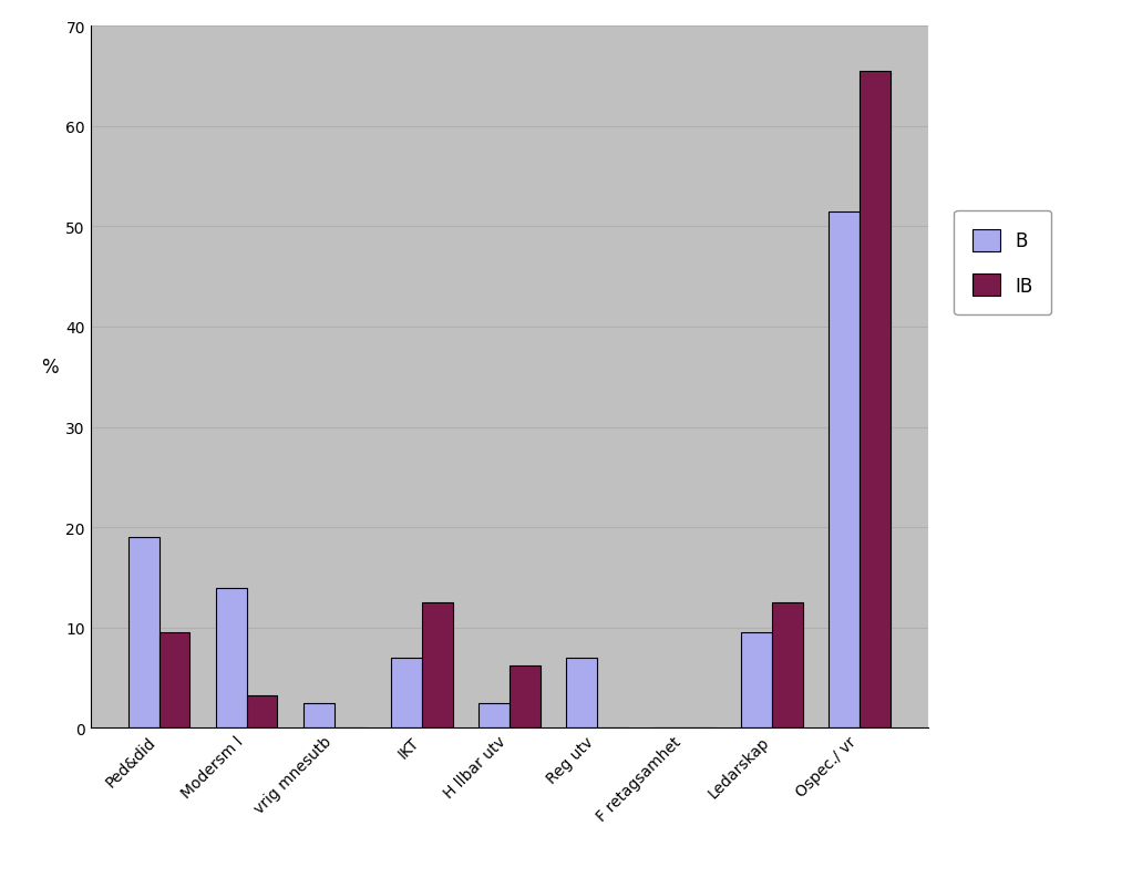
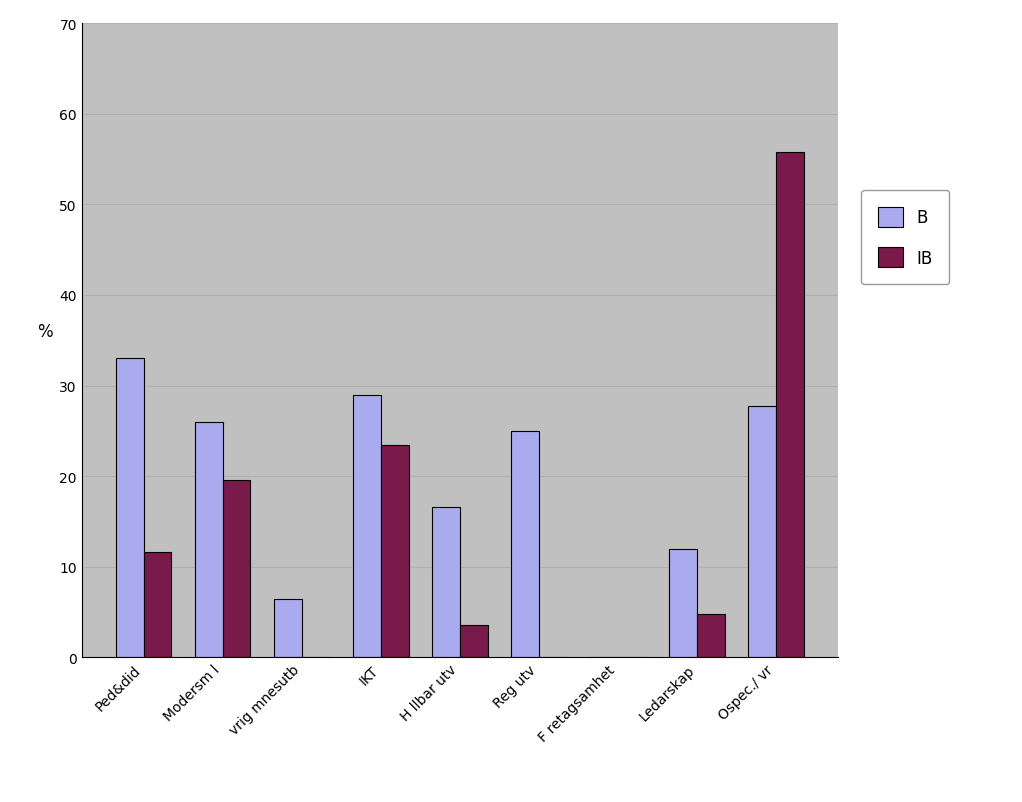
B/Ped&did: 19.0 -> 33.0
IB/Ped&did: 9.5 -> 11.6
B/Modersm l: 14.0 -> 26.0
IB/Modersm l: 3.2 -> 19.6
B/vrig mnesutb: 2.5 -> 6.4
B/IKT: 7.0 -> 29.0
IB/IKT: 12.5 -> 23.4
B/H llbar utv: 2.5 -> 16.6
IB/H llbar utv: 6.2 -> 3.6
B/Reg utv: 7.0 -> 25.0
B/Ledarskap: 9.5 -> 12.0
IB/Ledarskap: 12.5 -> 4.8
B/Ospec./ vr: 51.5 -> 27.8
IB/Ospec./ vr: 65.5 -> 55.8
